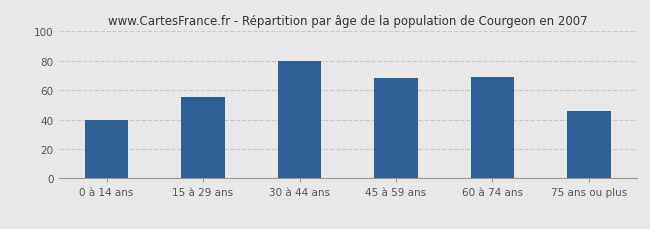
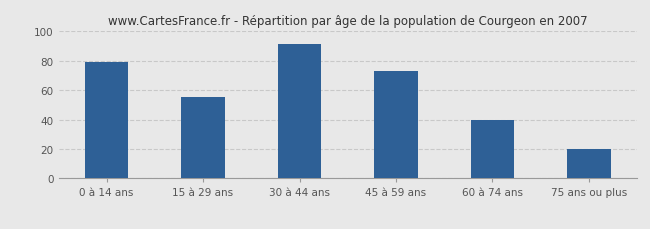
0 à 14 ans: 40 -> 79
30 à 44 ans: 80 -> 91
45 à 59 ans: 68 -> 73
60 à 74 ans: 69 -> 40
75 ans ou plus: 46 -> 20
